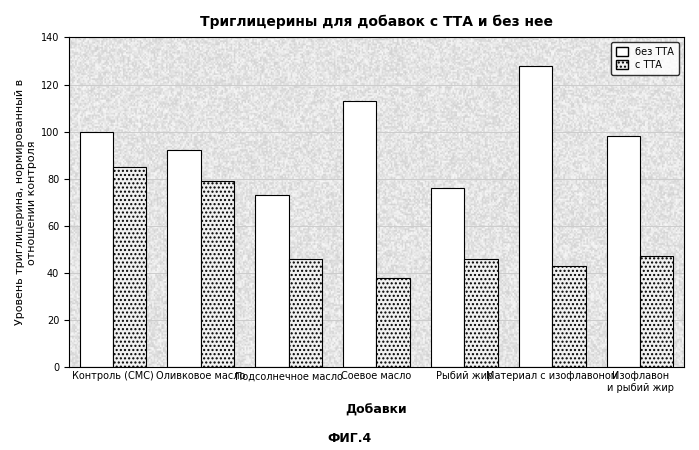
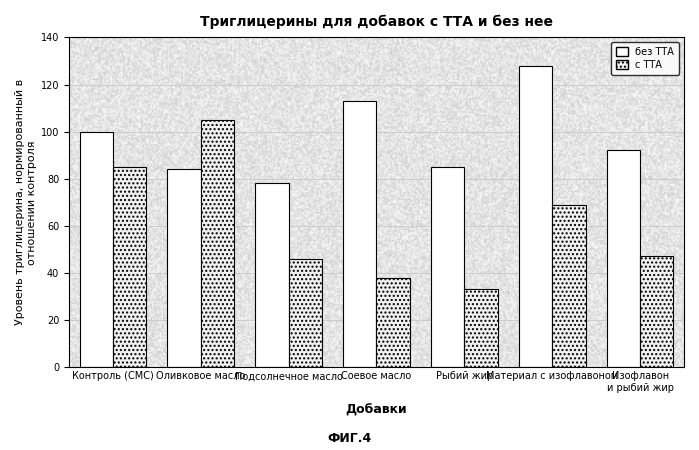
без ТТА/Оливковое масло: 92 -> 84
с ТТА/Оливковое масло: 79 -> 105
без ТТА/Подсолнечное масло: 73 -> 78
без ТТА/Рыбий жир: 76 -> 85
с ТТА/Рыбий жир: 46 -> 33
с ТТА/Материал с изофлавоном: 43 -> 69
без ТТА/Изофлавон и рыбий жир: 98 -> 92
